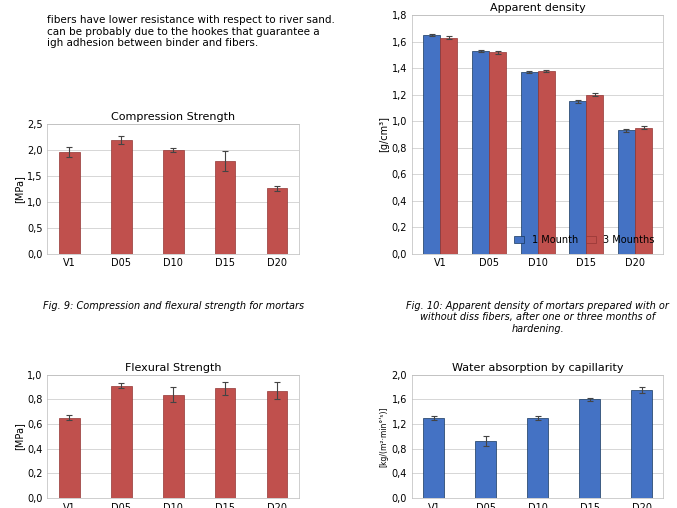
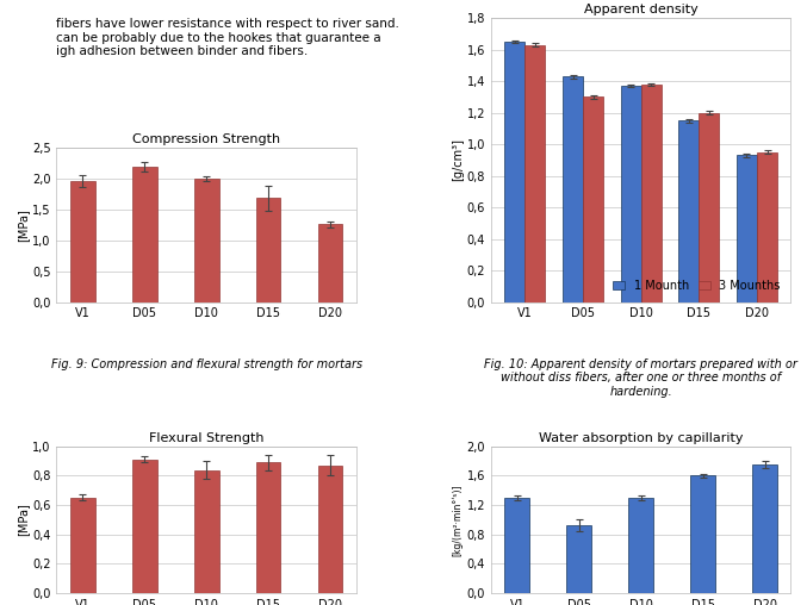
Apparent density/1 Mounth/D05: 1,53 -> 1,43
Apparent density/3 Mounths/D05: 1,52 -> 1,30
Compression Strength/D15: 1,78 -> 1,68
